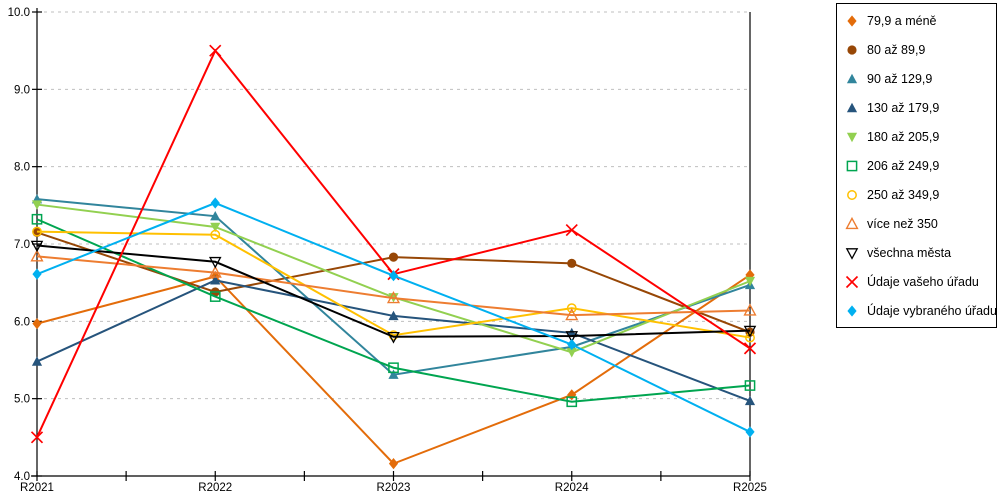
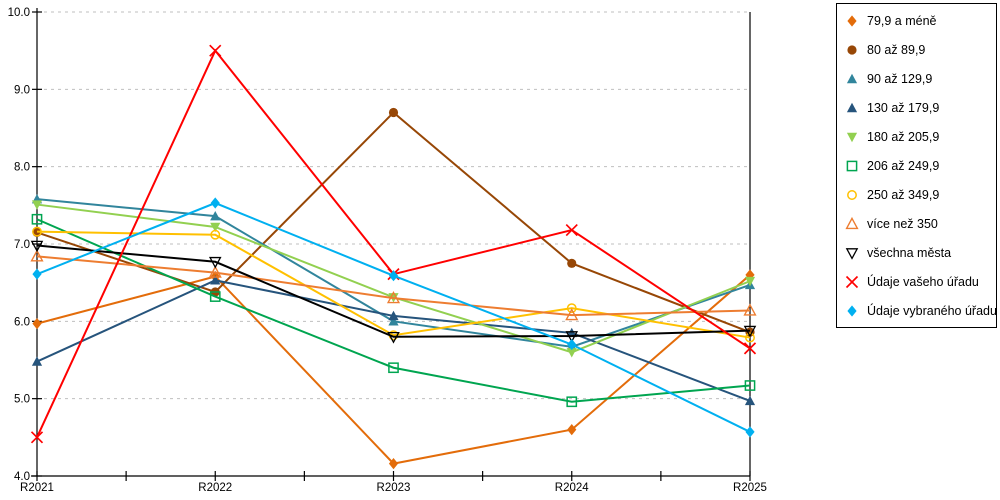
80 až 89,9/R2023: 6.8 -> 8.7
90 až 129,9/R2023: 5.3 -> 6.0
79,9 a méně/R2024: 5.0 -> 4.6
